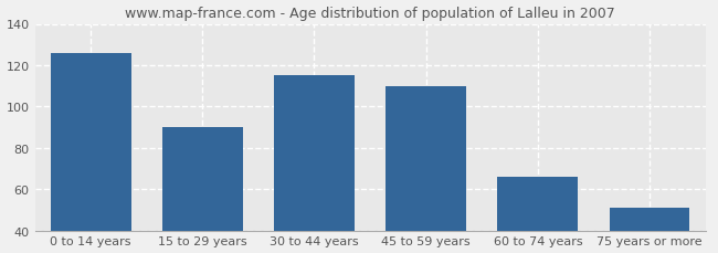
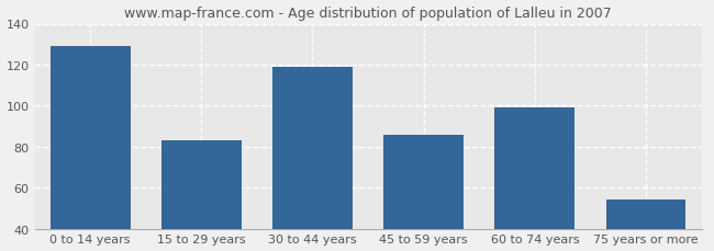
0 to 14 years: 126 -> 129
15 to 29 years: 90 -> 83
30 to 44 years: 115 -> 119
45 to 59 years: 110 -> 86
60 to 74 years: 66 -> 99
75 years or more: 51 -> 54
